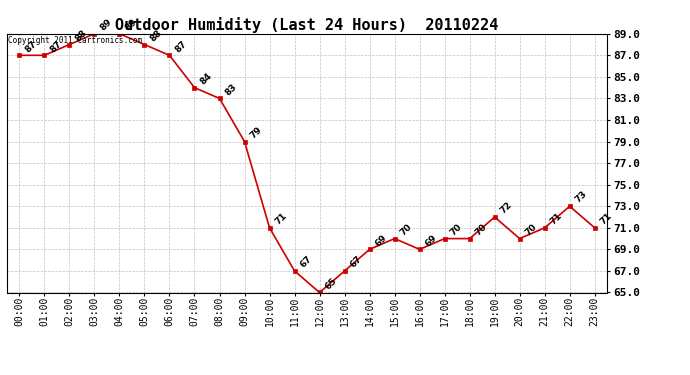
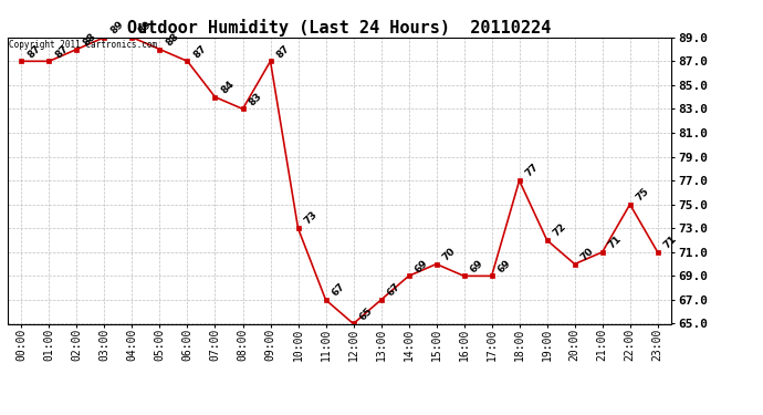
09:00: 79 -> 87
10:00: 71 -> 73
17:00: 70 -> 69
18:00: 70 -> 77
22:00: 73 -> 75
